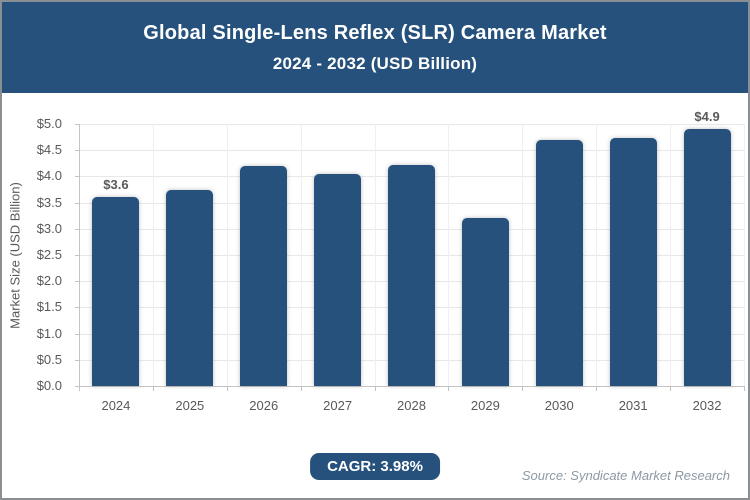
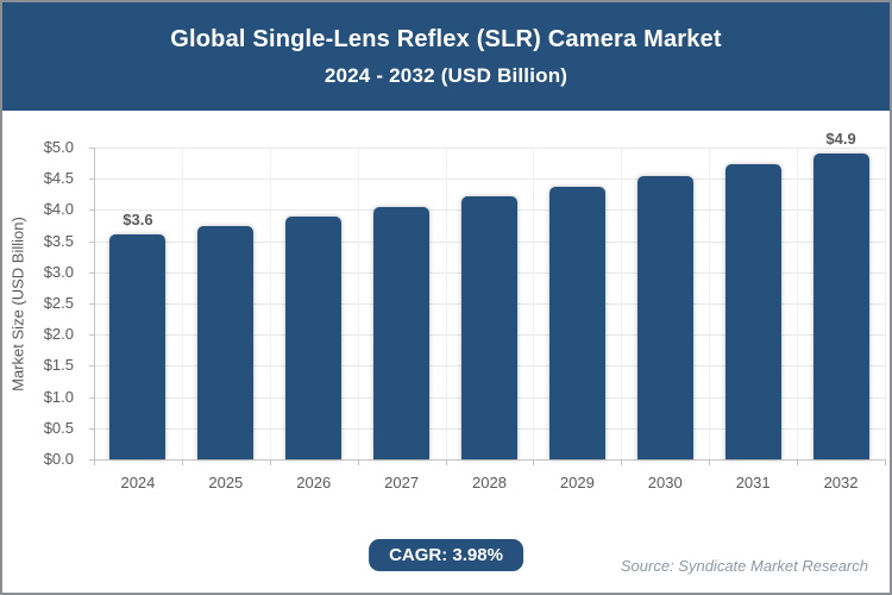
2026: $4.2 -> $3.9
2029: $3.2 -> $4.4
2030: $4.7 -> $4.5
